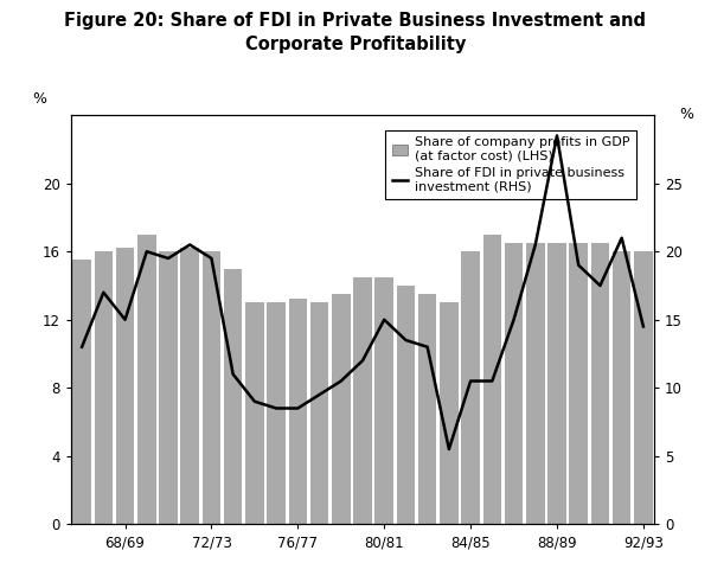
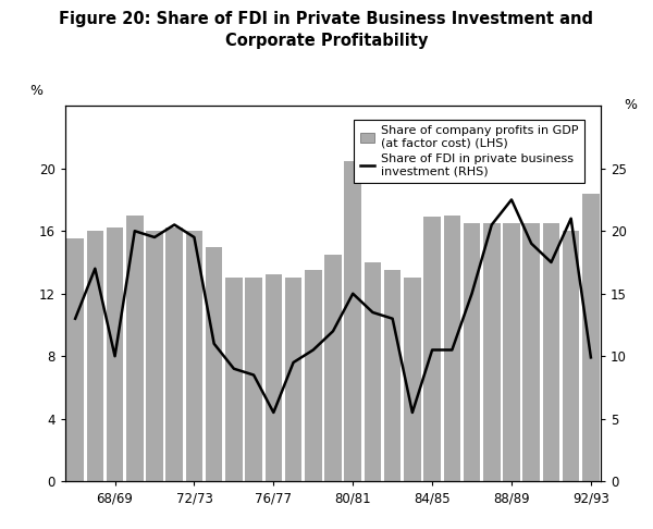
Share of FDI in private business investment (RHS)/68/69: 15.0 -> 10.0
Share of FDI in private business investment (RHS)/76/77: 8.5 -> 5.5
Share of company profits in GDP (at factor cost) (LHS)/80/81: 14.5 -> 20.5
Share of company profits in GDP (at factor cost) (LHS)/84/85: 16.0 -> 16.9
Share of FDI in private business investment (RHS)/88/89: 28.5 -> 22.5
Share of company profits in GDP (at factor cost) (LHS)/92/93: 16.0 -> 18.4
Share of FDI in private business investment (RHS)/92/93: 14.5 -> 9.9
